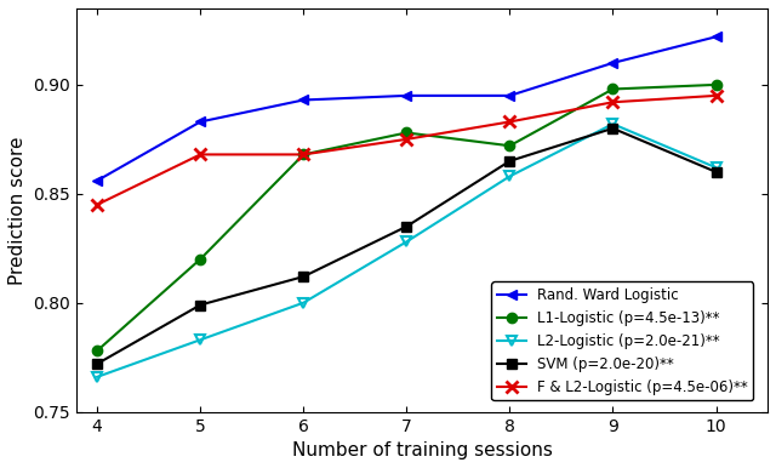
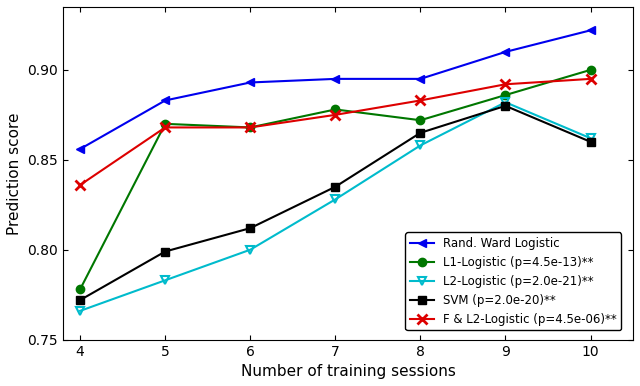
F & L2-Logistic (p=4.5e-06)**/4: 0.845 -> 0.836
L1-Logistic (p=4.5e-13)**/5: 0.820 -> 0.870
L1-Logistic (p=4.5e-13)**/9: 0.898 -> 0.886
